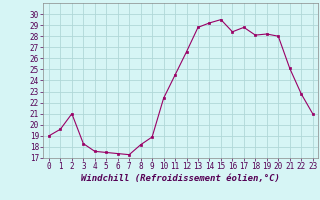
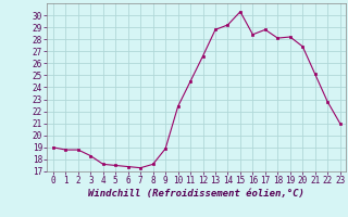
1: 19.6 -> 18.8
2: 21.0 -> 18.8
8: 18.2 -> 17.6
15: 29.5 -> 30.3
20: 28.0 -> 27.4
